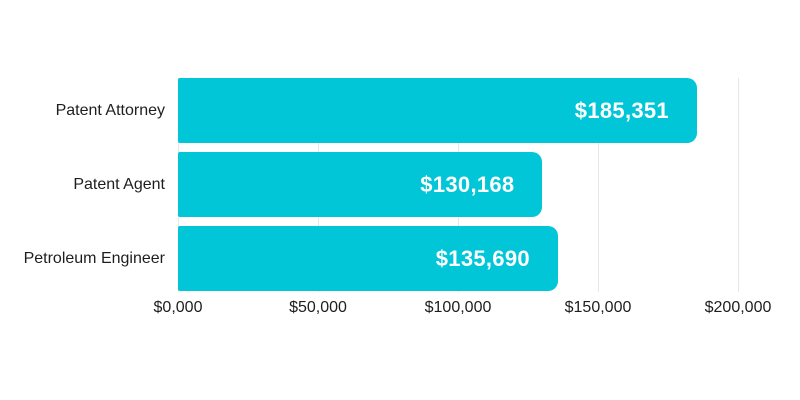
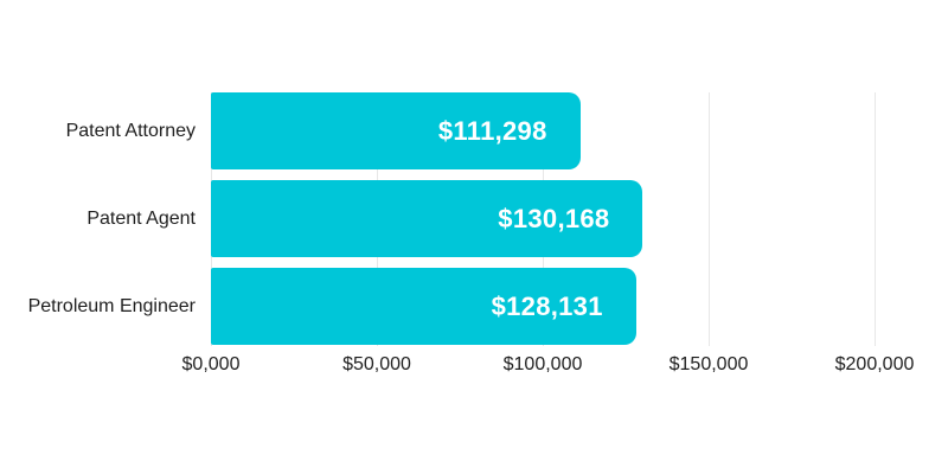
Patent Attorney: $185,351 -> $111,298
Petroleum Engineer: $135,690 -> $128,131
